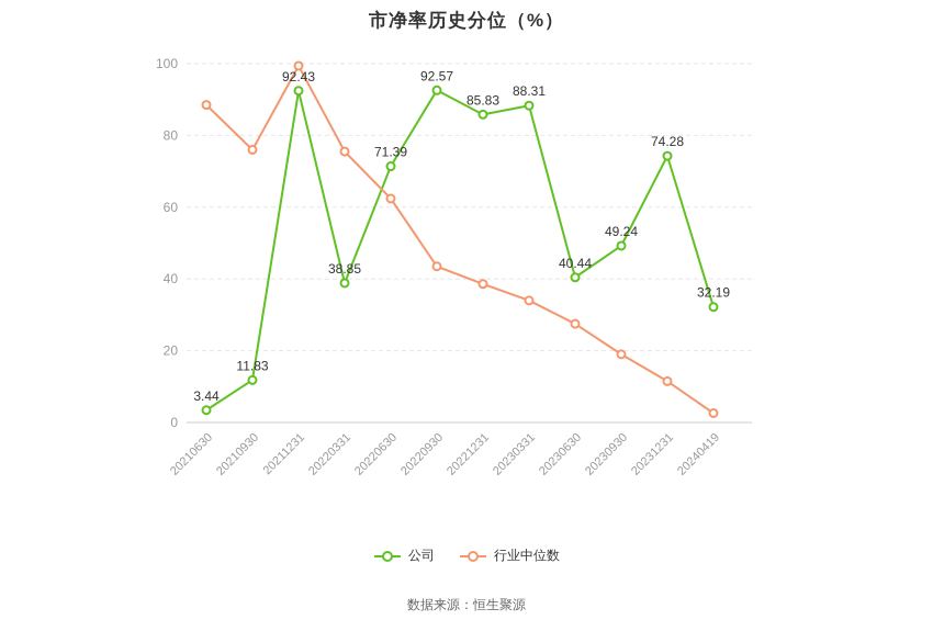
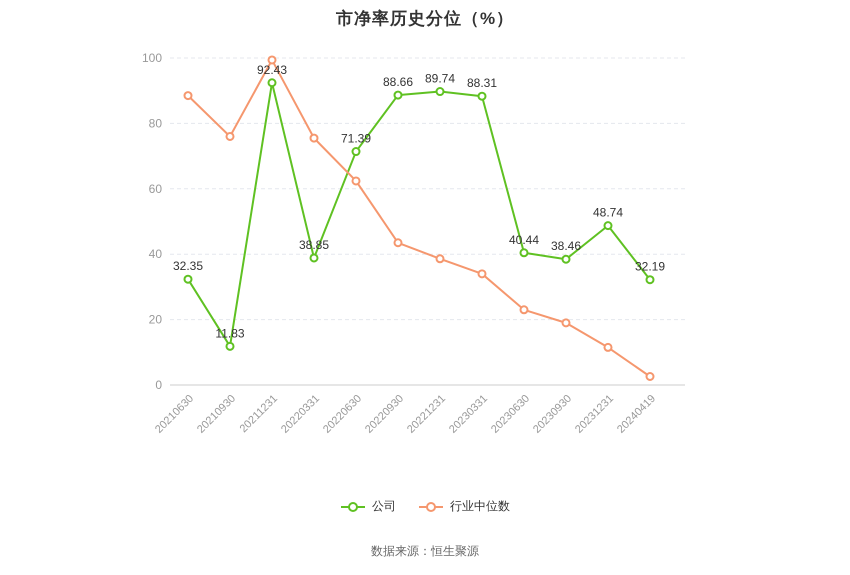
公司/20210630: 3.44 -> 32.35
公司/20220930: 92.57 -> 88.66
公司/20221231: 85.83 -> 89.74
行业中位数/20230630: 28 -> 23
公司/20230930: 49.24 -> 38.46
公司/20231231: 74.28 -> 48.74
